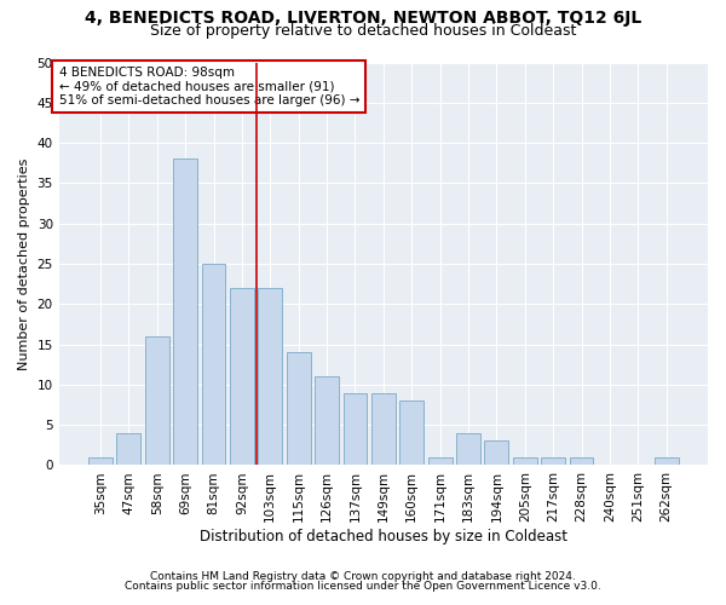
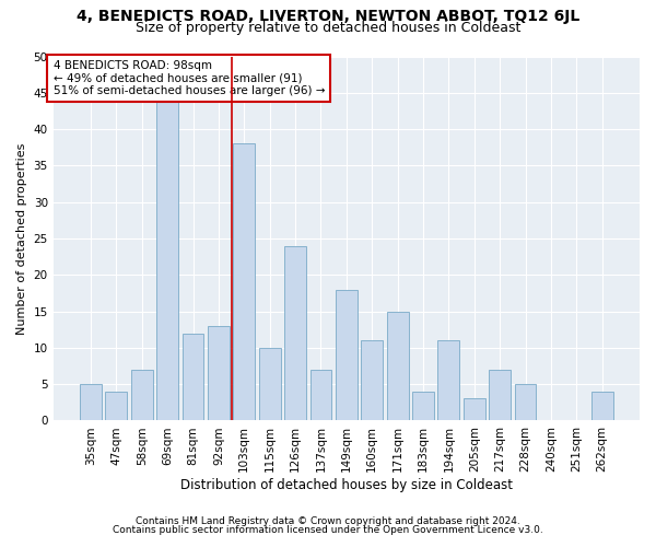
35sqm: 1 -> 5
58sqm: 16 -> 7
69sqm: 38 -> 44
81sqm: 25 -> 12
92sqm: 22 -> 13
103sqm: 22 -> 38
115sqm: 14 -> 10
126sqm: 11 -> 24
137sqm: 9 -> 7
149sqm: 9 -> 18
160sqm: 8 -> 11
171sqm: 1 -> 15
194sqm: 3 -> 11
205sqm: 1 -> 3
217sqm: 1 -> 7
228sqm: 1 -> 5
262sqm: 1 -> 4
